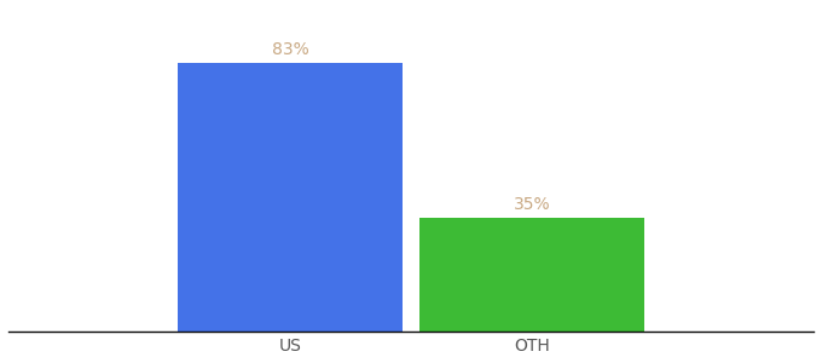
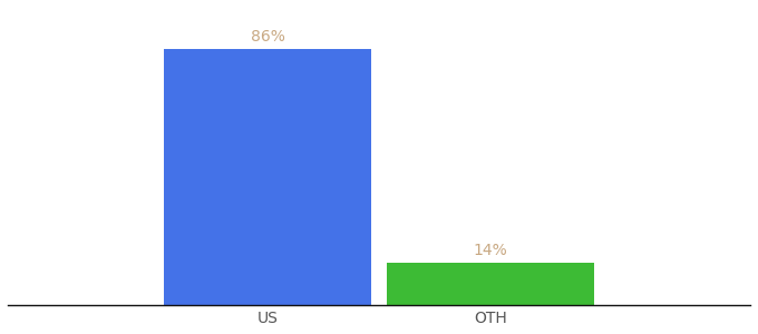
US: 83% -> 86%
OTH: 35% -> 14%
